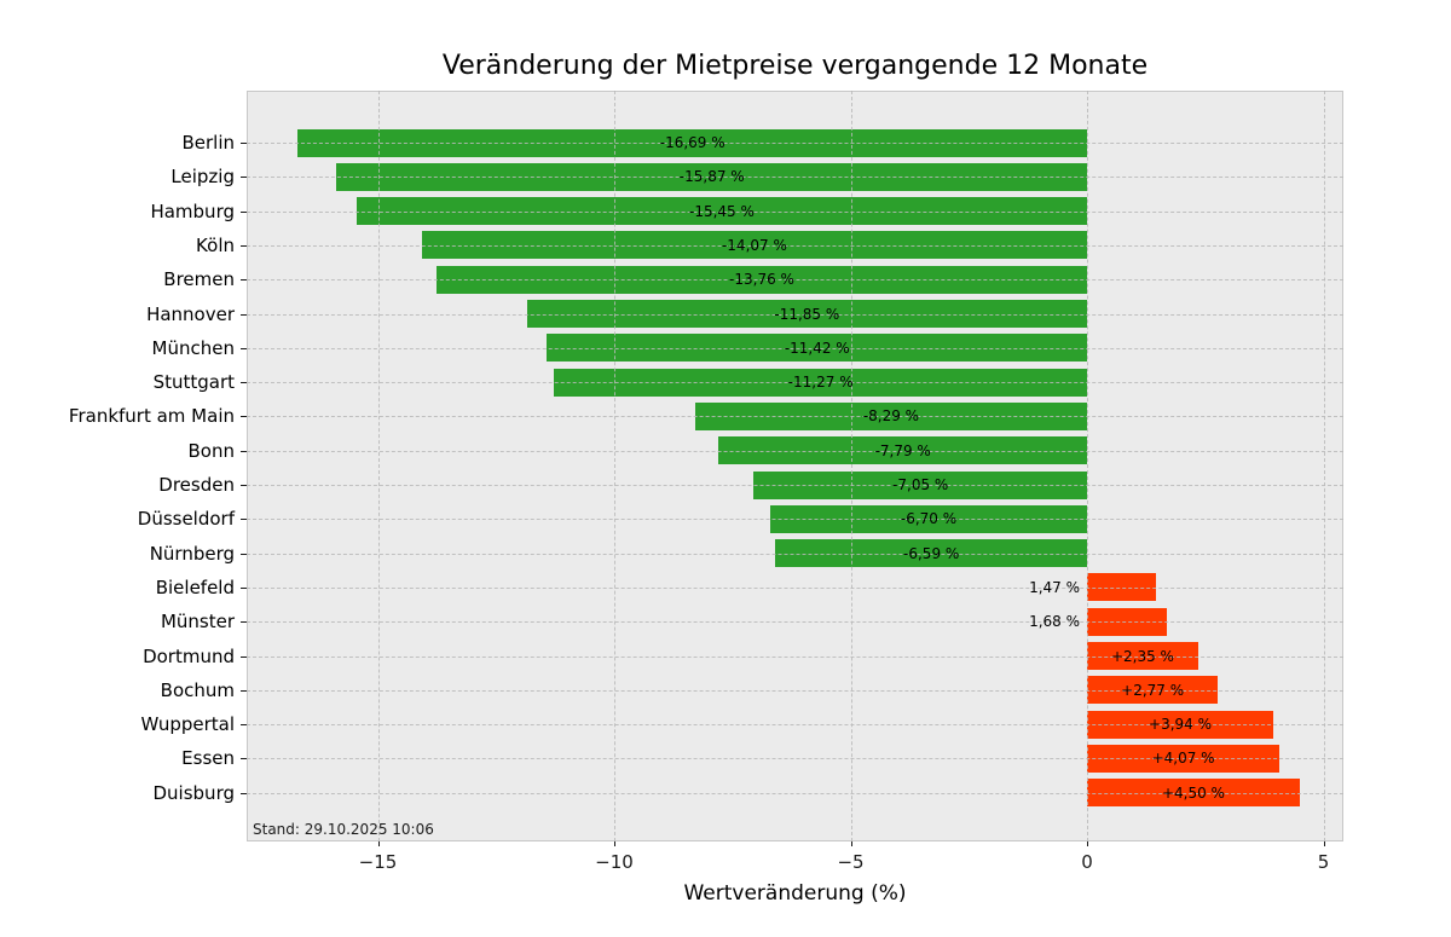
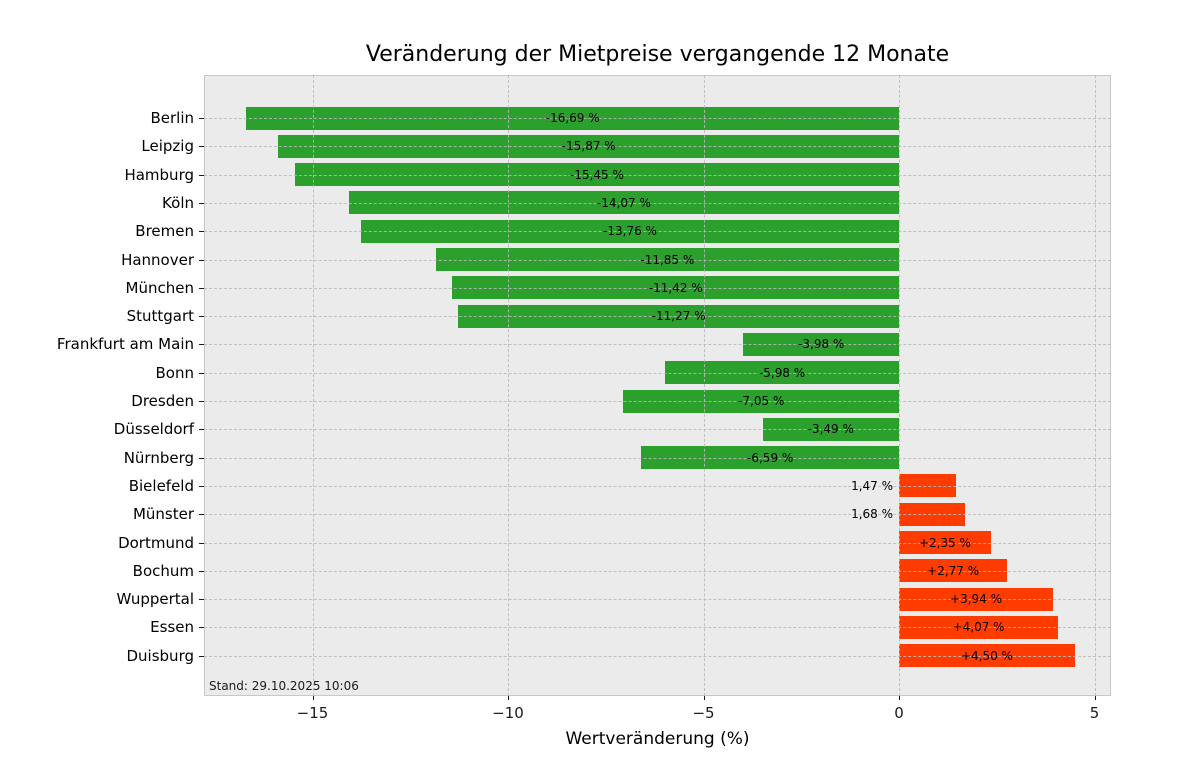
Frankfurt am Main: -8,29 -> -3,98
Bonn: -7,79 -> -5,98
Düsseldorf: -6,70 -> -3,49
